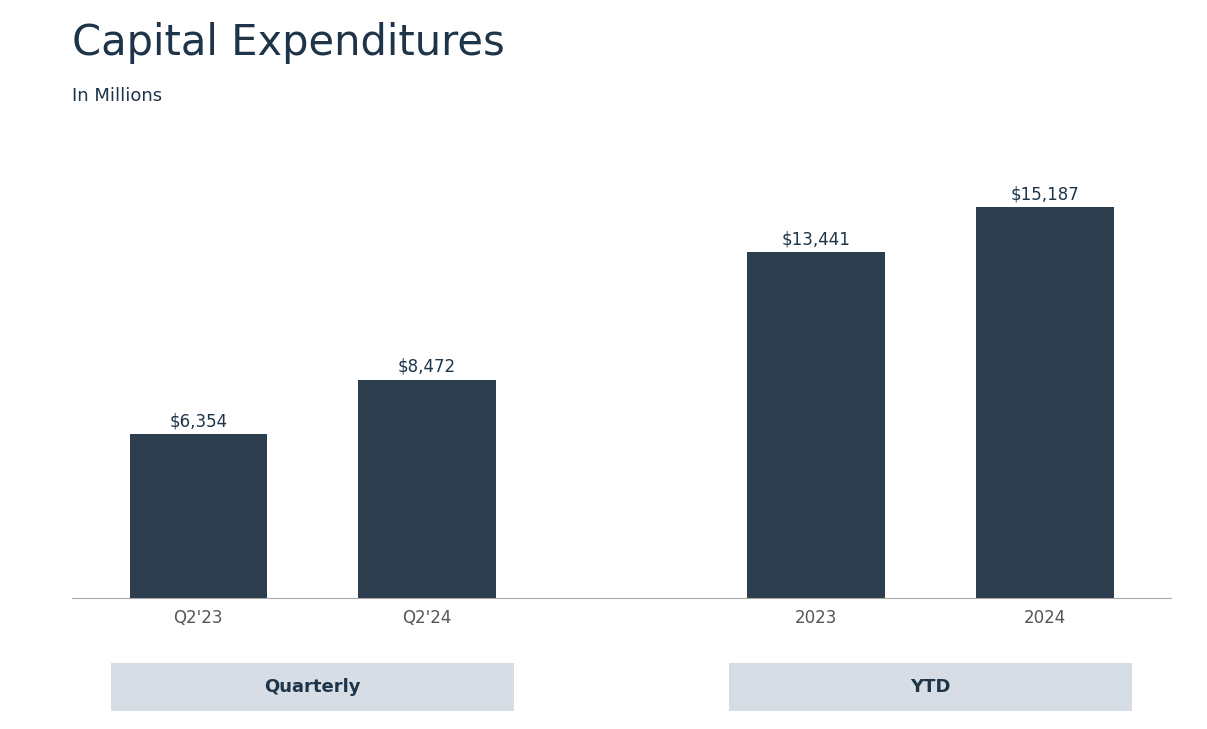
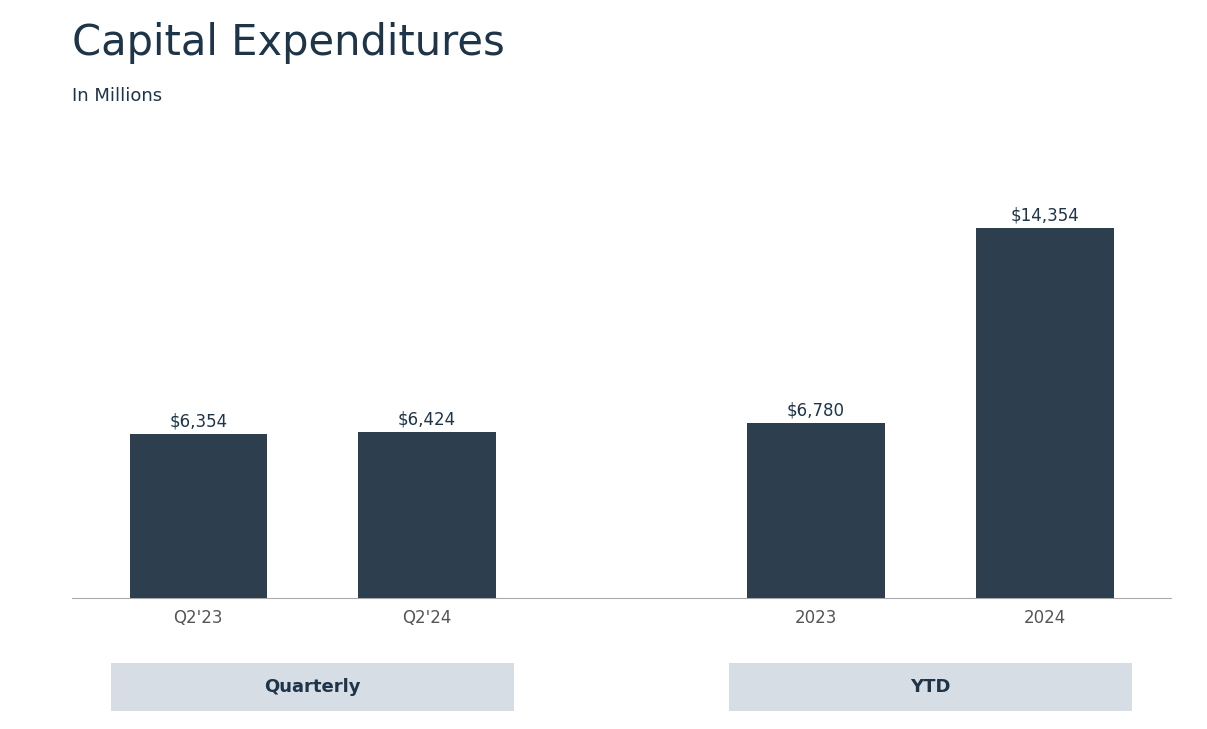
Q2'24: $8,472 -> $6,424
2023: $13,441 -> $6,780
2024: $15,187 -> $14,354
